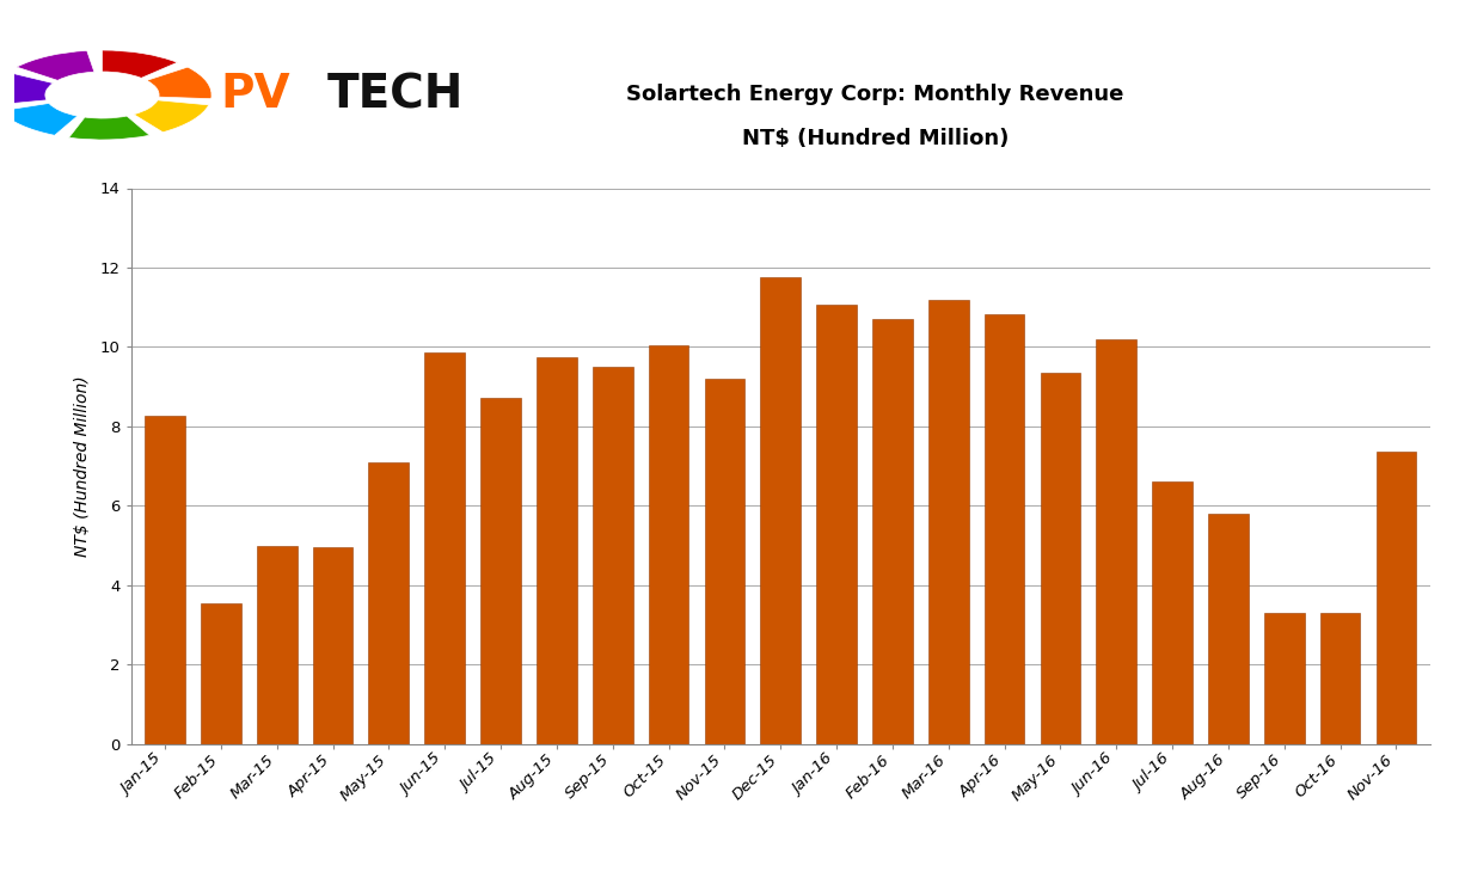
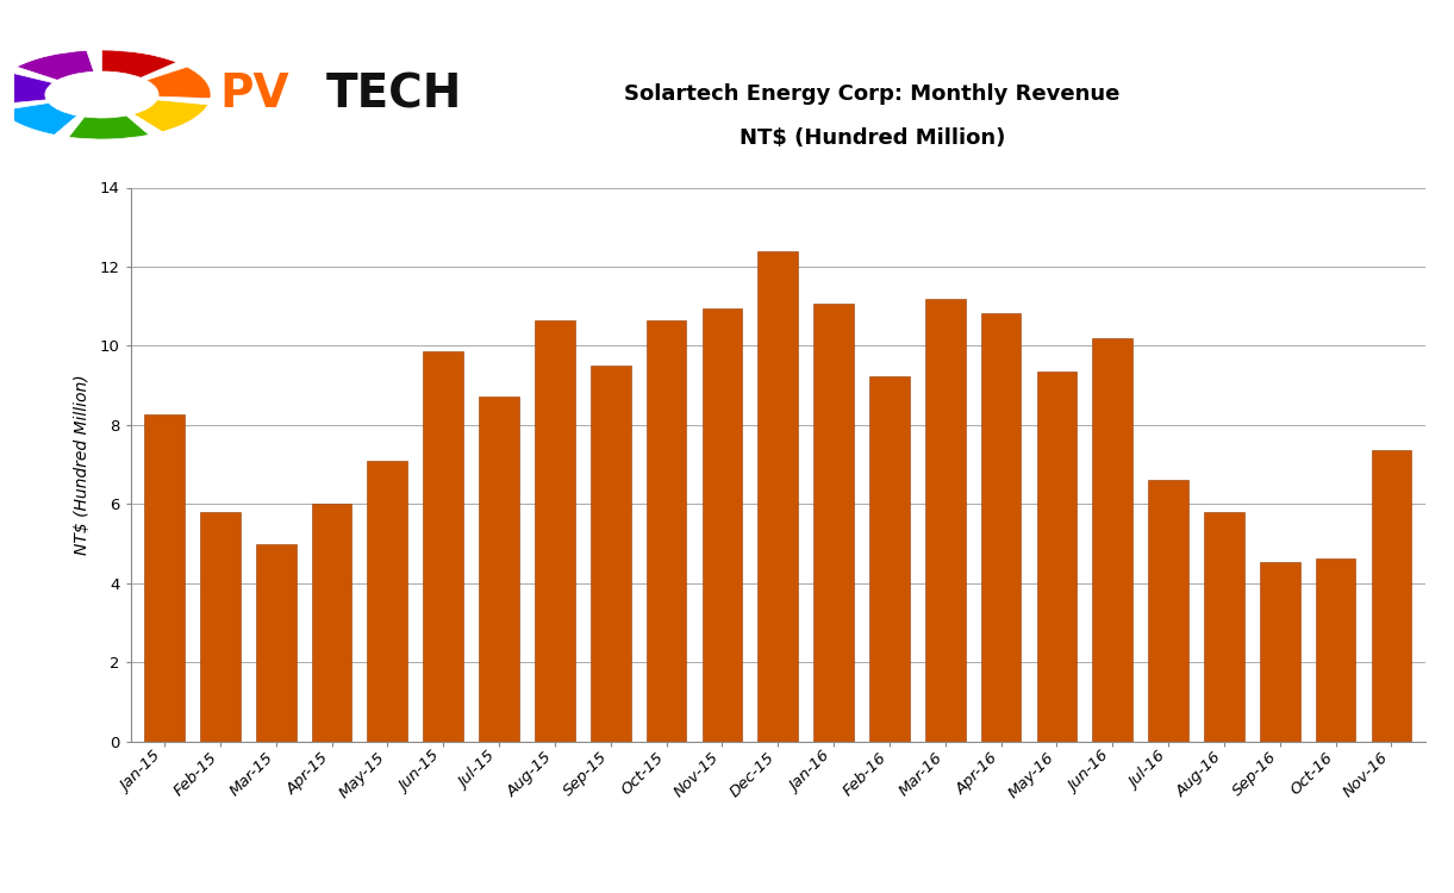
Feb-15: 3.55 -> 5.81
Apr-15: 4.95 -> 6.00
Aug-15: 9.75 -> 10.63
Oct-15: 10.05 -> 10.63
Nov-15: 9.20 -> 10.93
Dec-15: 11.75 -> 12.38
Feb-16: 10.70 -> 9.23
Sep-16: 3.30 -> 4.52
Oct-16: 3.30 -> 4.61
